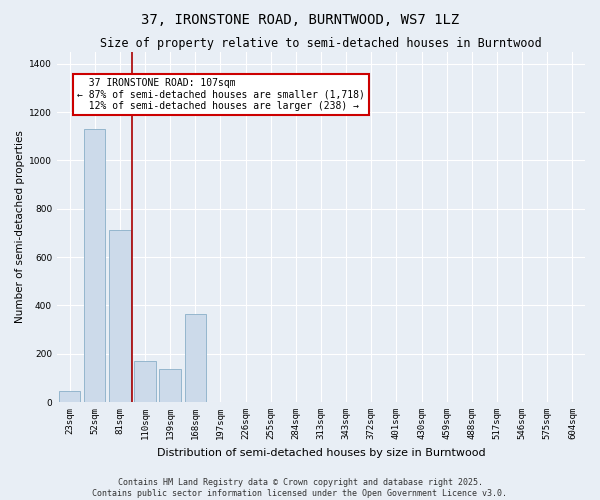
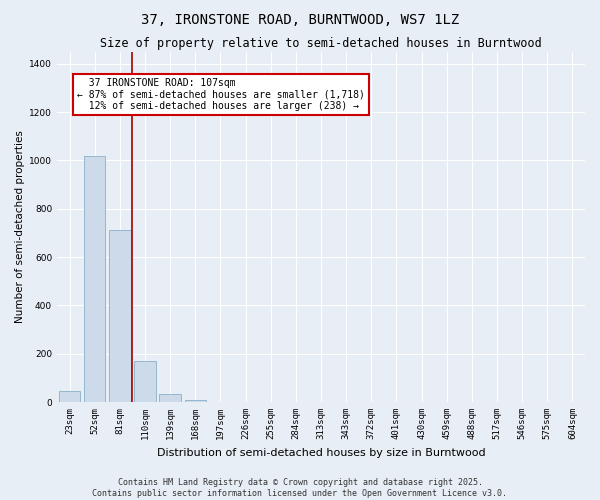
52sqm: 1130 -> 1020
139sqm: 135 -> 35
168sqm: 365 -> 10
